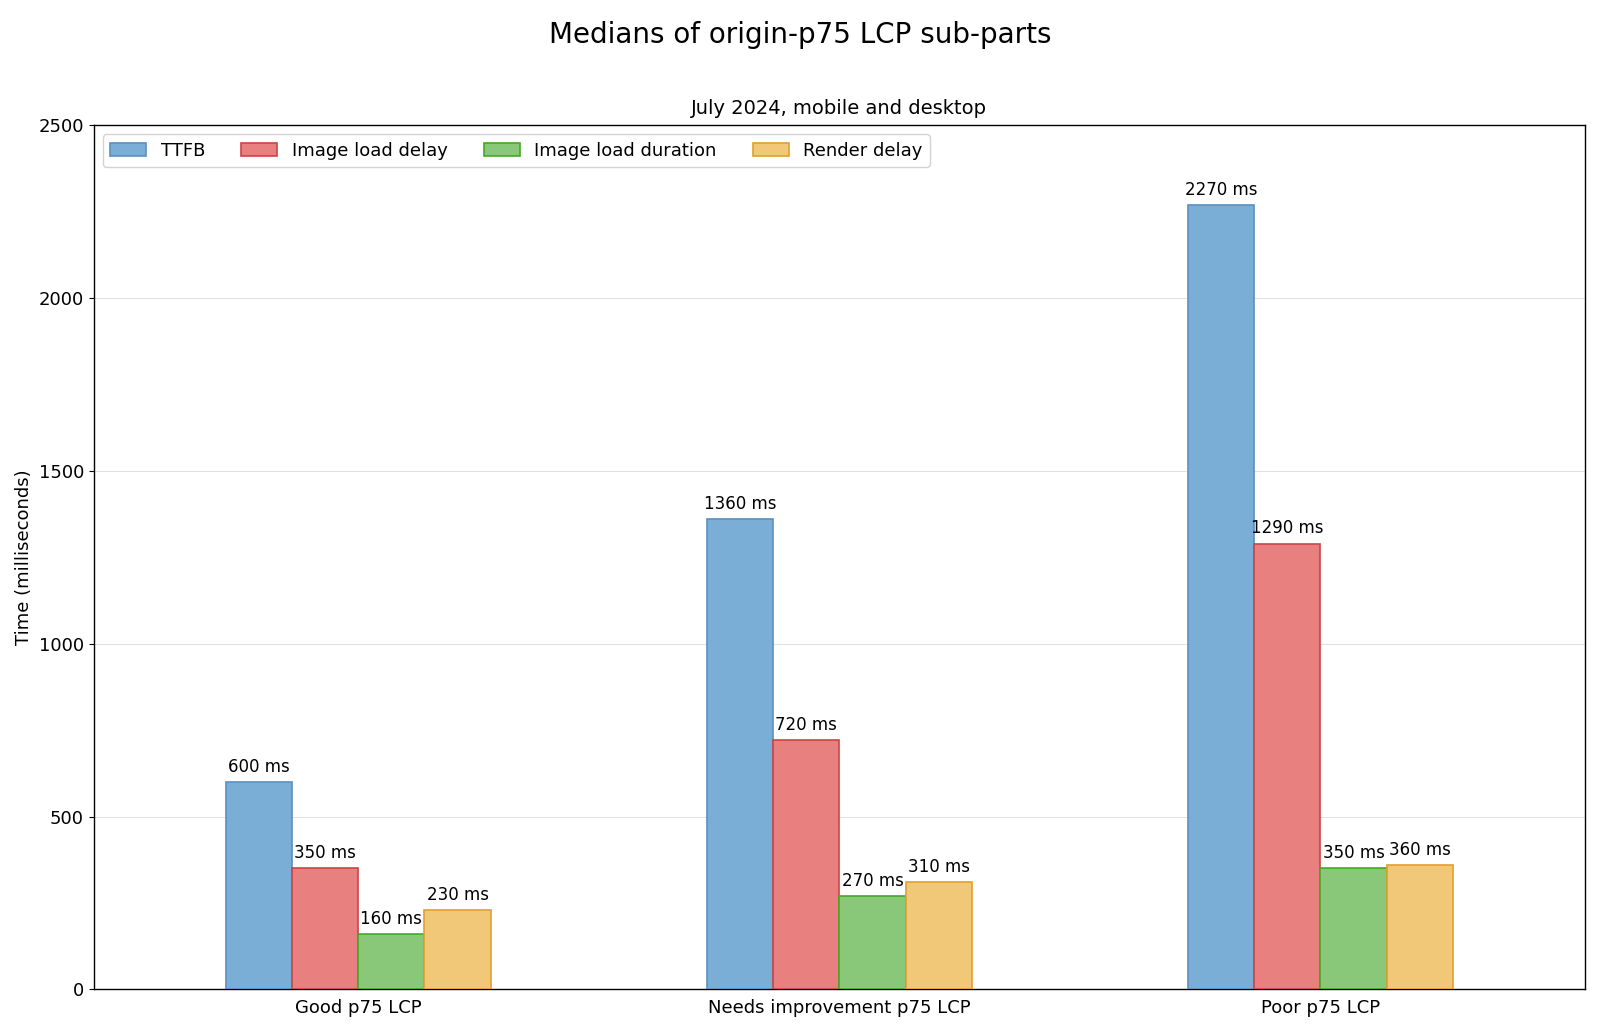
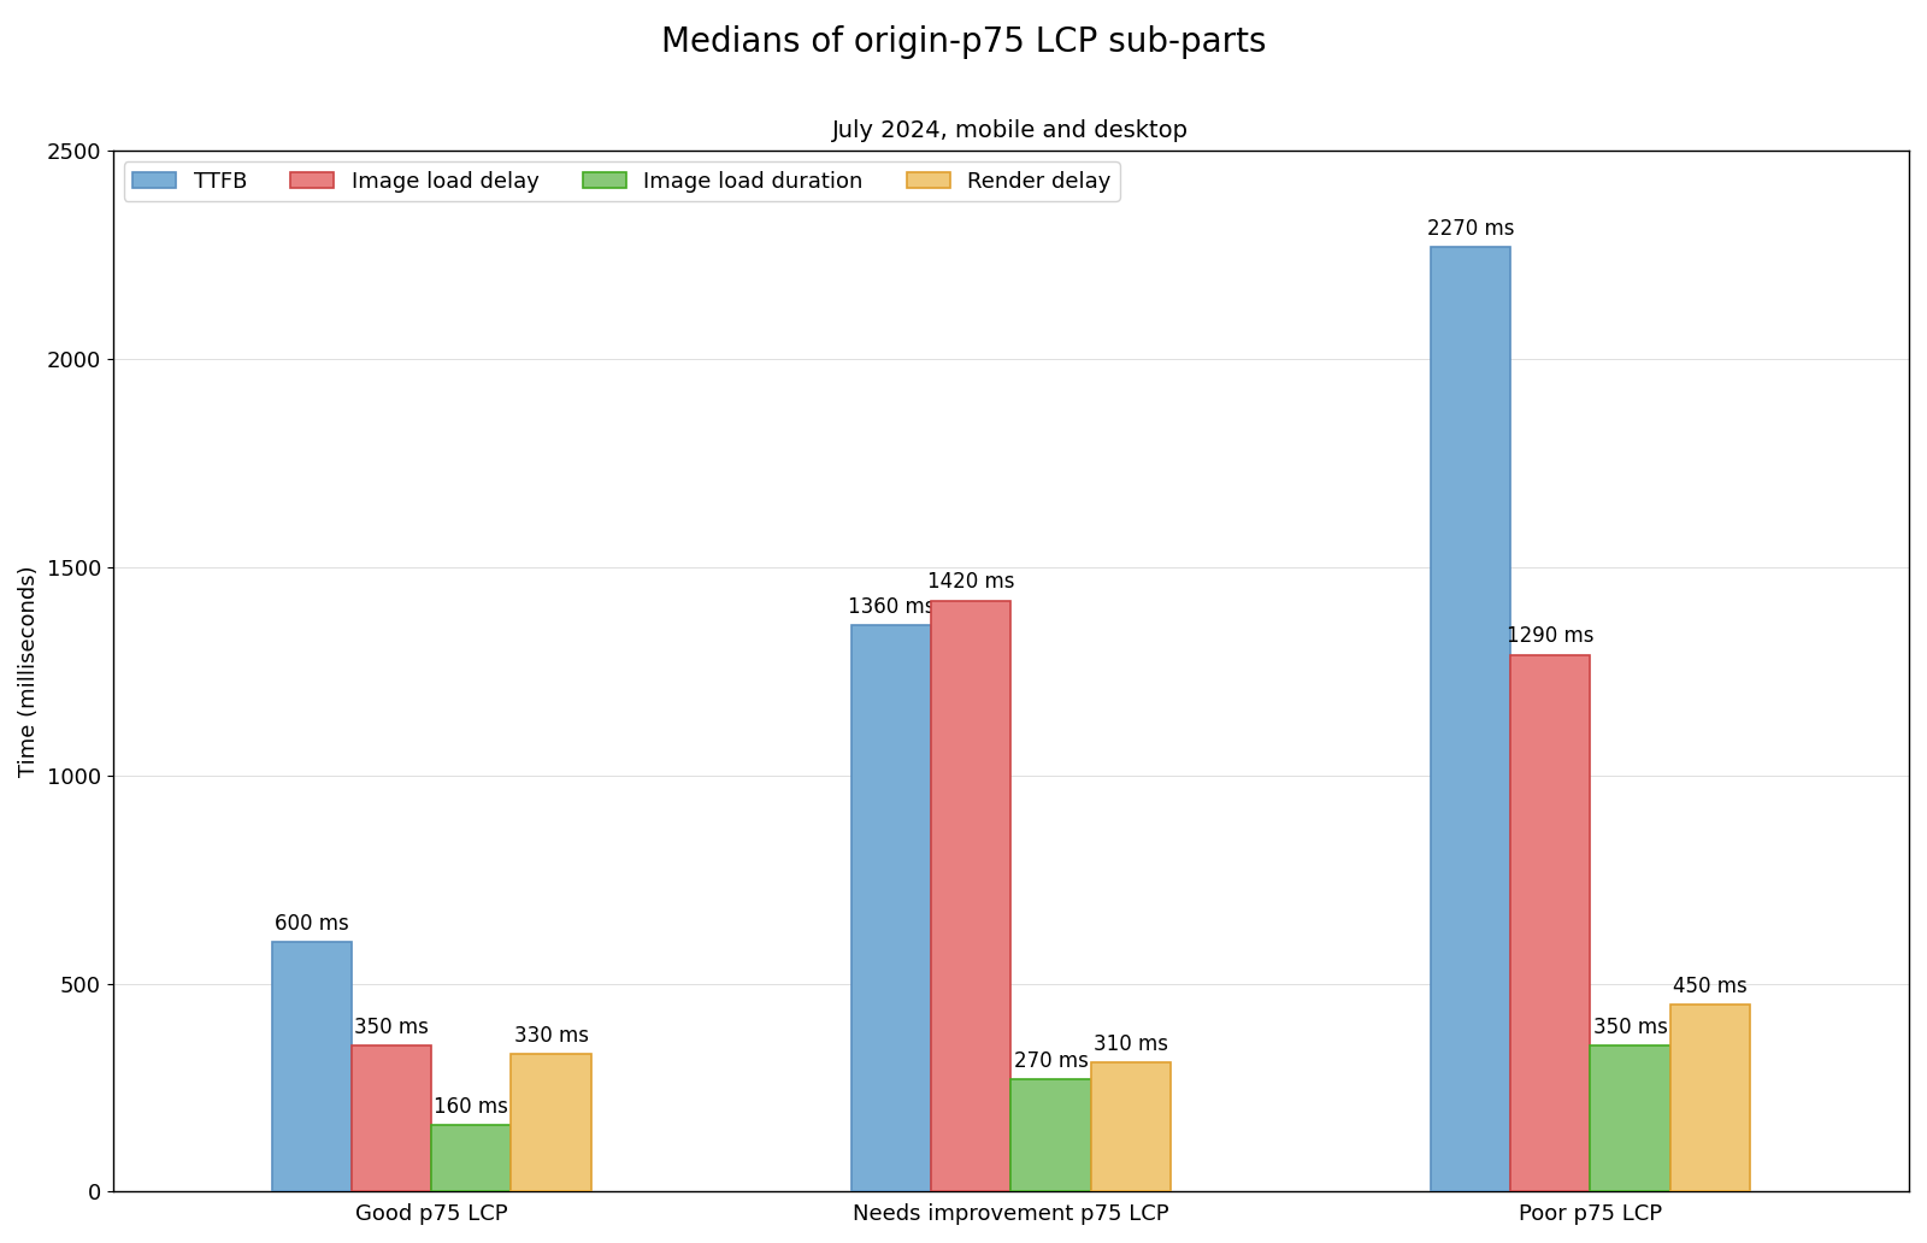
Render delay/Good p75 LCP: 230 -> 330
Image load delay/Needs improvement p75 LCP: 720 -> 1420
Render delay/Poor p75 LCP: 360 -> 450
